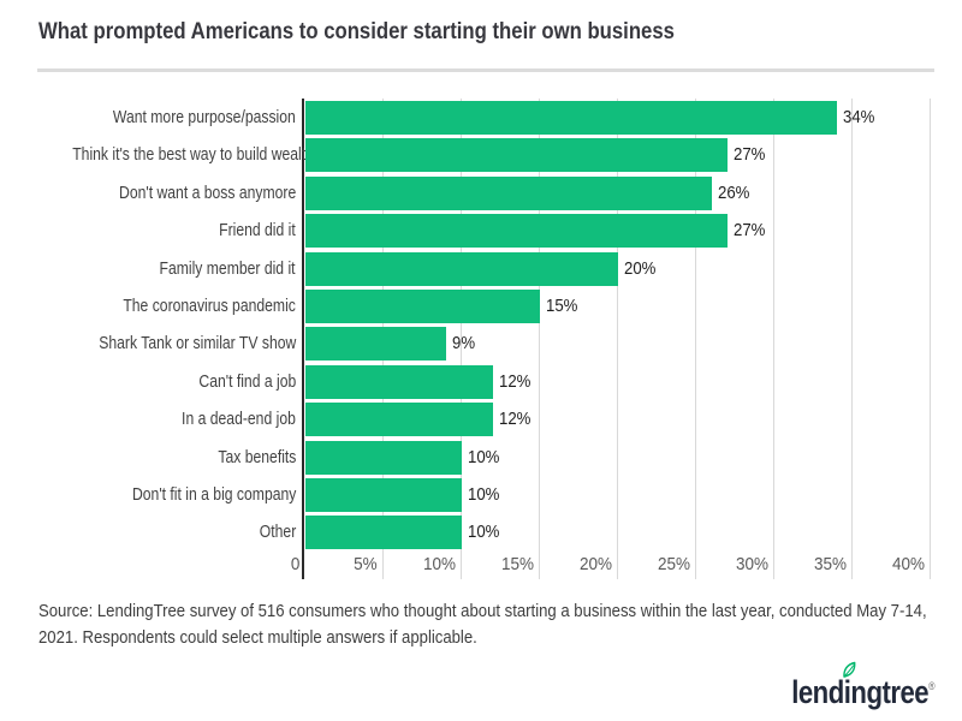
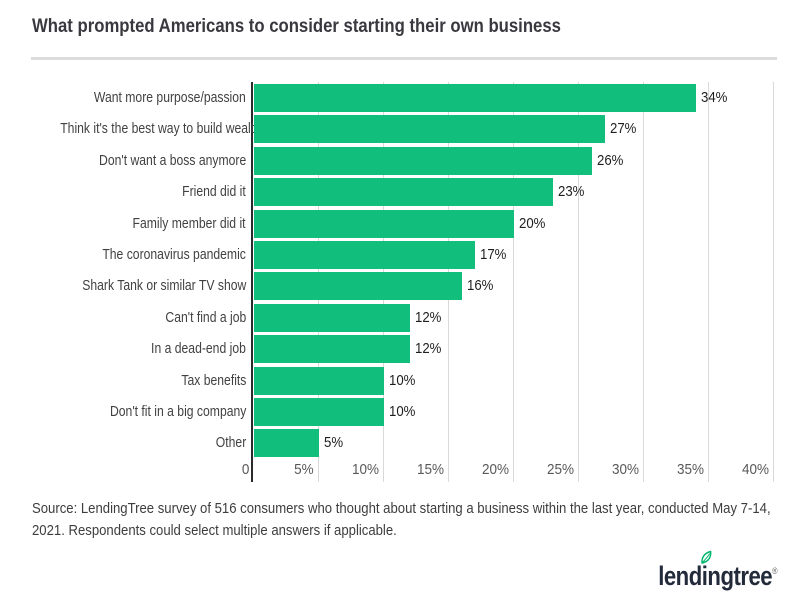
Friend did it: 27% -> 23%
The coronavirus pandemic: 15% -> 17%
Shark Tank or similar TV show: 9% -> 16%
Other: 10% -> 5%
